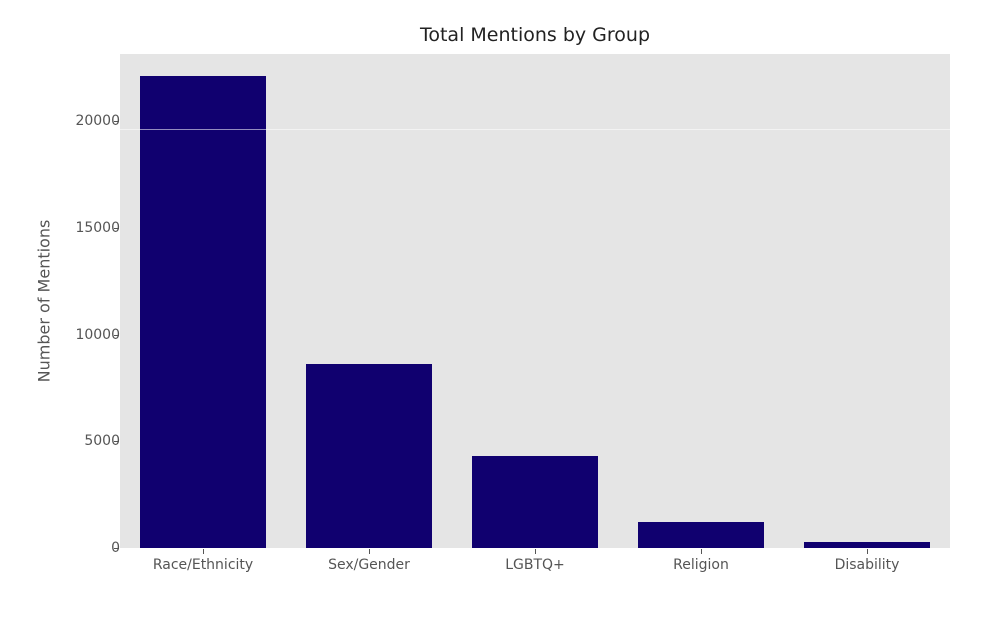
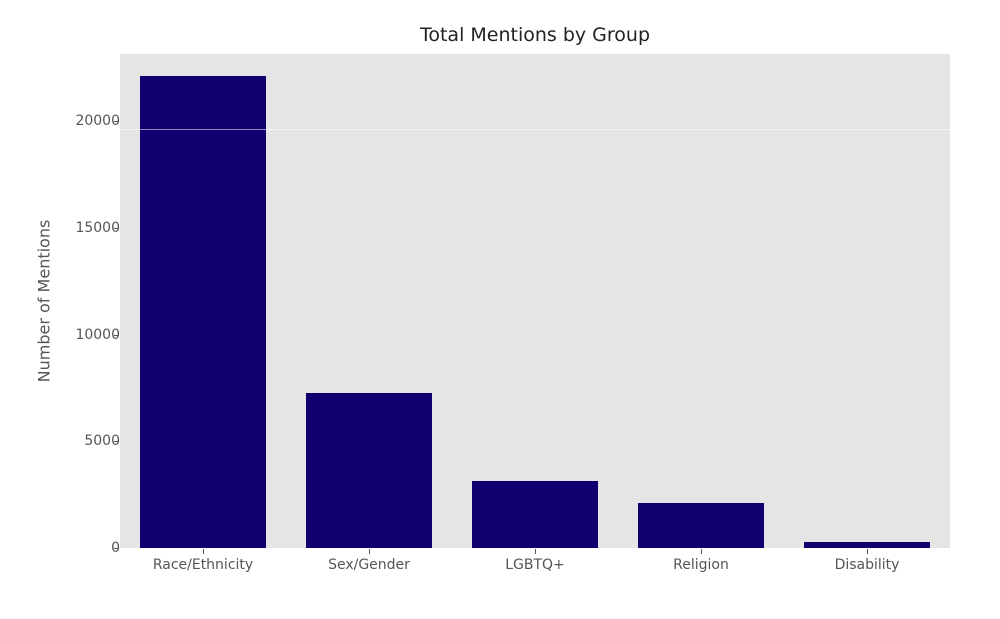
Sex/Gender: 8600 -> 7200
LGBTQ+: 4300 -> 3100
Religion: 1200 -> 2100
